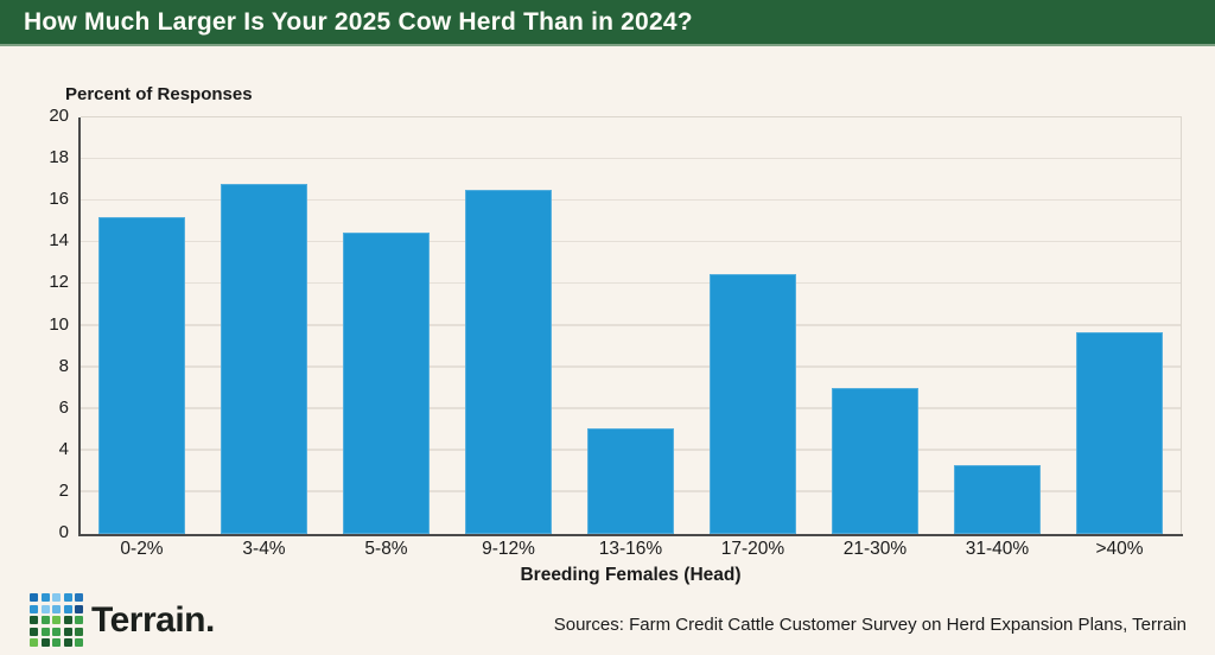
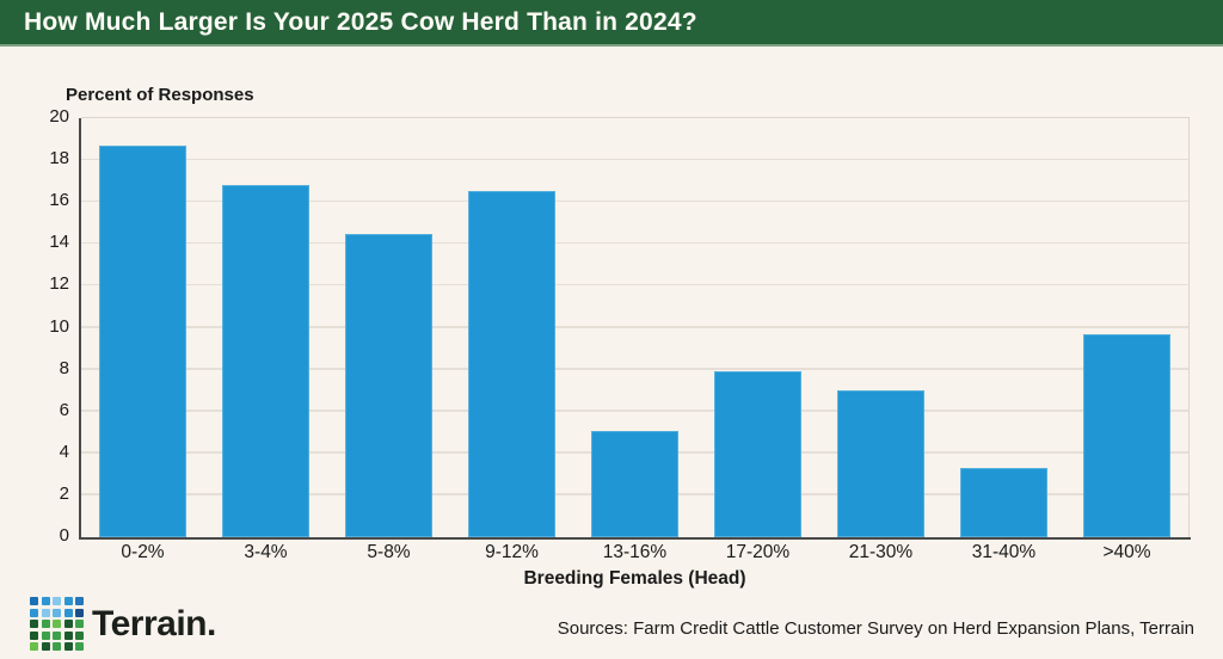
0-2%: 15.2 -> 18.7
17-20%: 12.5 -> 7.9
